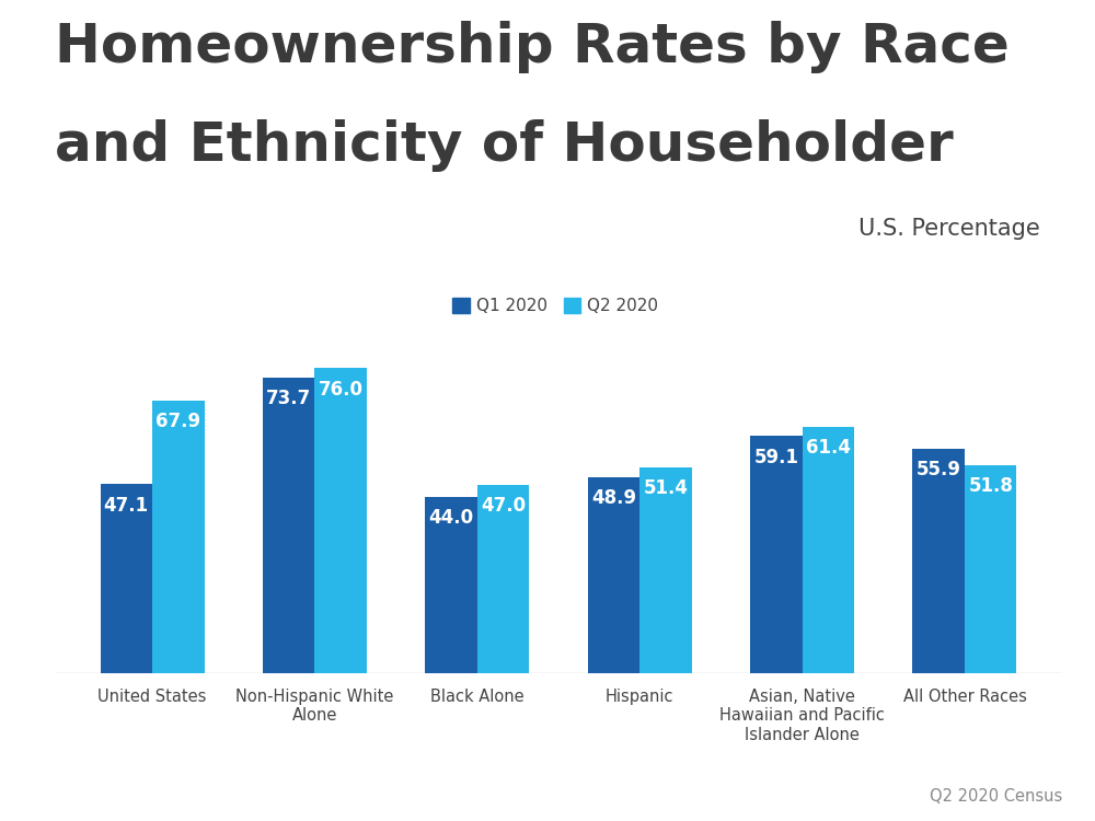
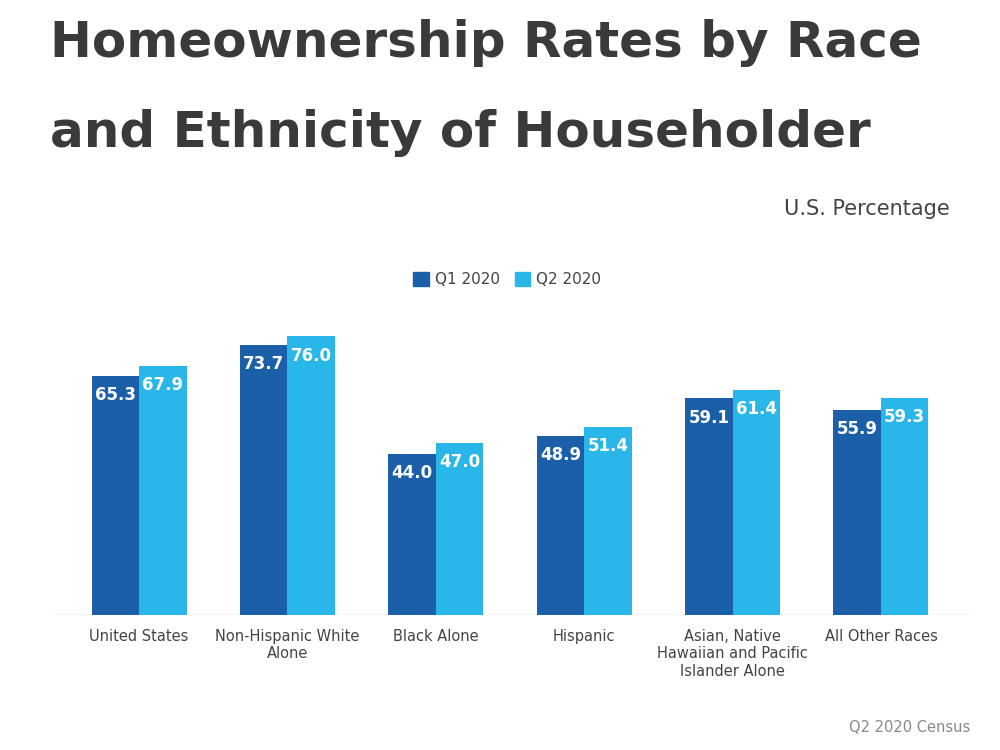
Q1 2020/United States: 47.1 -> 65.3
Q2 2020/All Other Races: 51.8 -> 59.3
